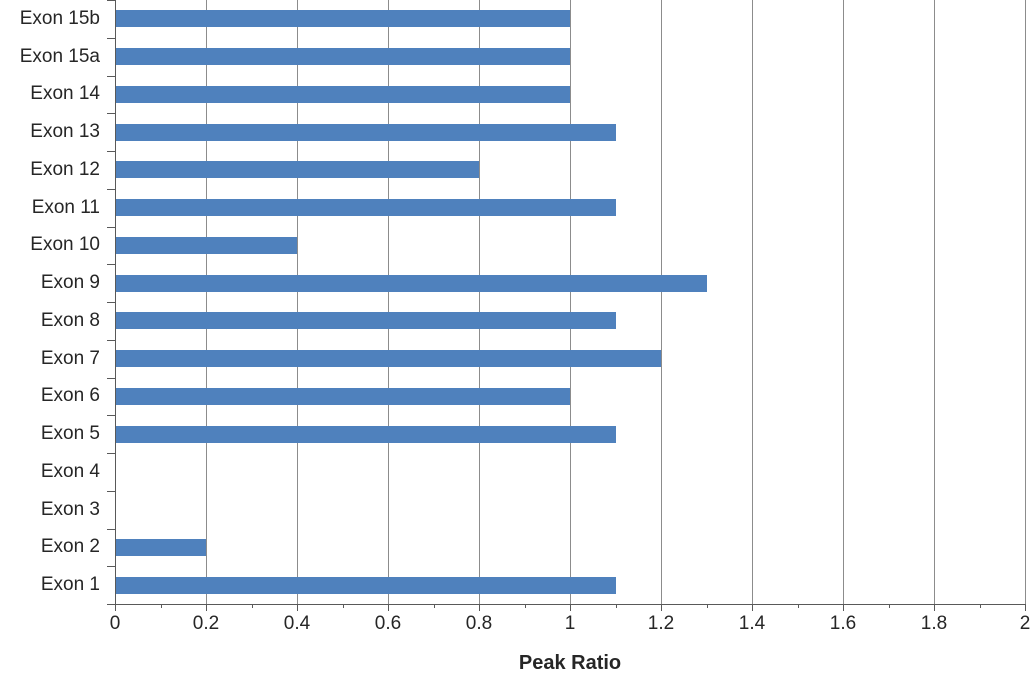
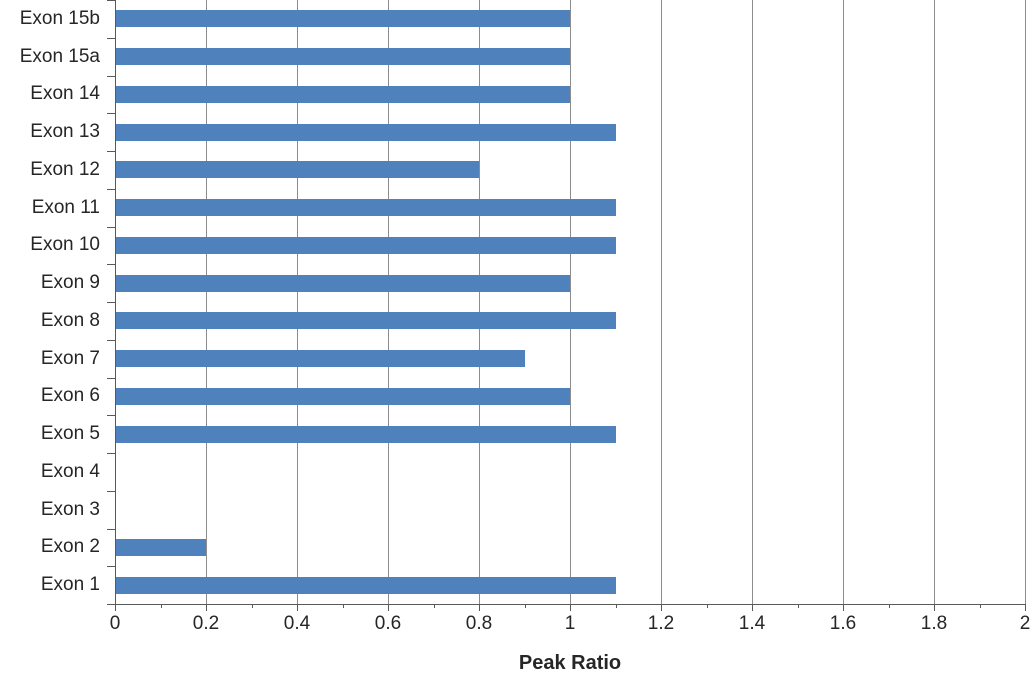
Exon 7: 1.2 -> 0.9
Exon 9: 1.3 -> 1.0
Exon 10: 0.4 -> 1.1
